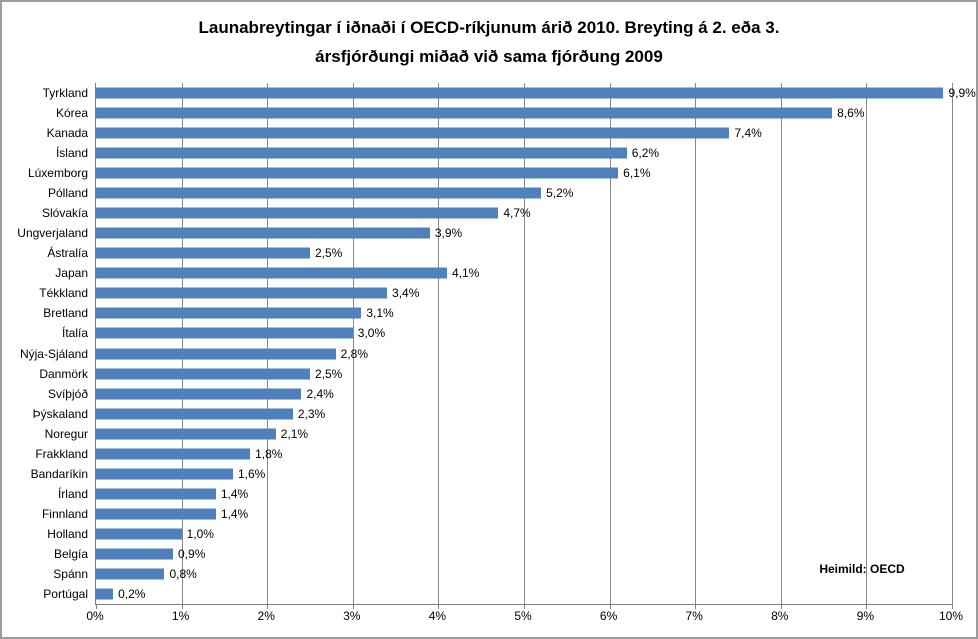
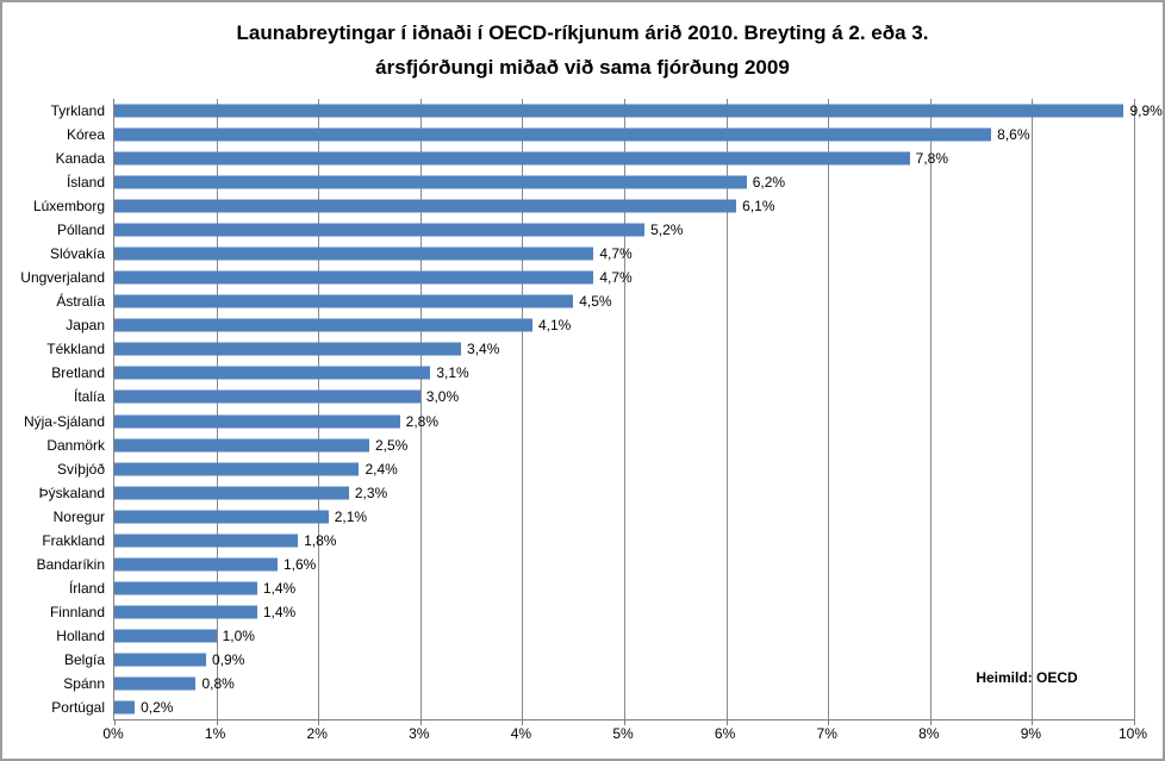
Kanada: 7,4% -> 7,8%
Ungverjaland: 3,9% -> 4,7%
Ástralía: 2,5% -> 4,5%
